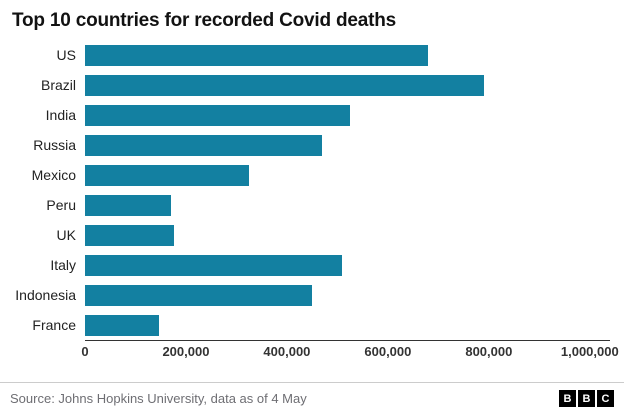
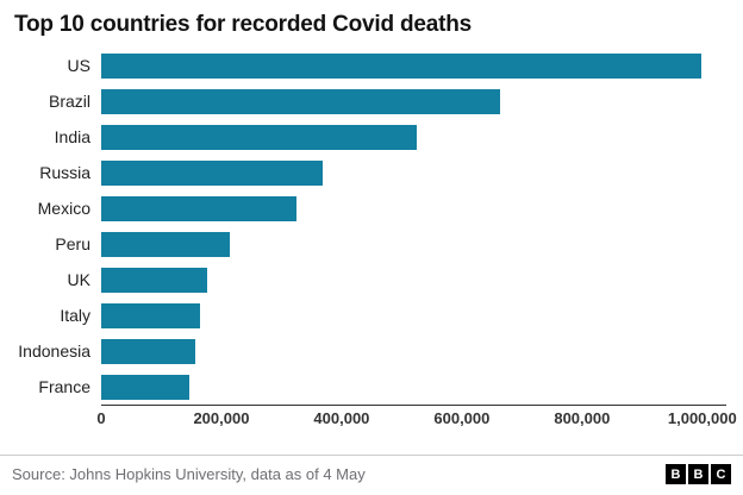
US: 680000 -> 1000000
Brazil: 790000 -> 660000
Russia: 470000 -> 370000
Peru: 170000 -> 210000
Italy: 510000 -> 160000
Indonesia: 450000 -> 160000
